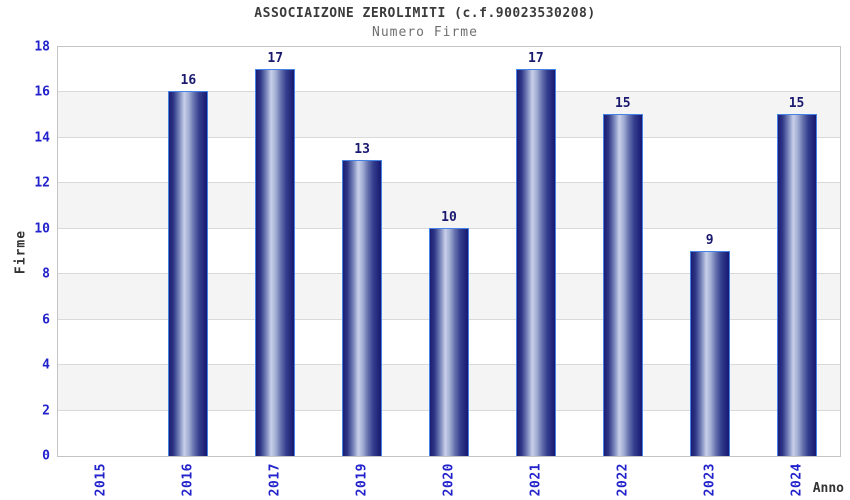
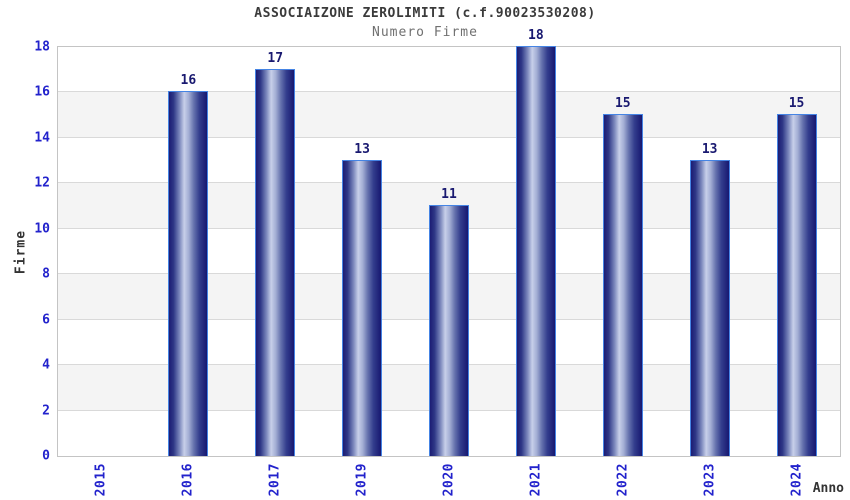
2020: 10 -> 11
2021: 17 -> 18
2023: 9 -> 13
